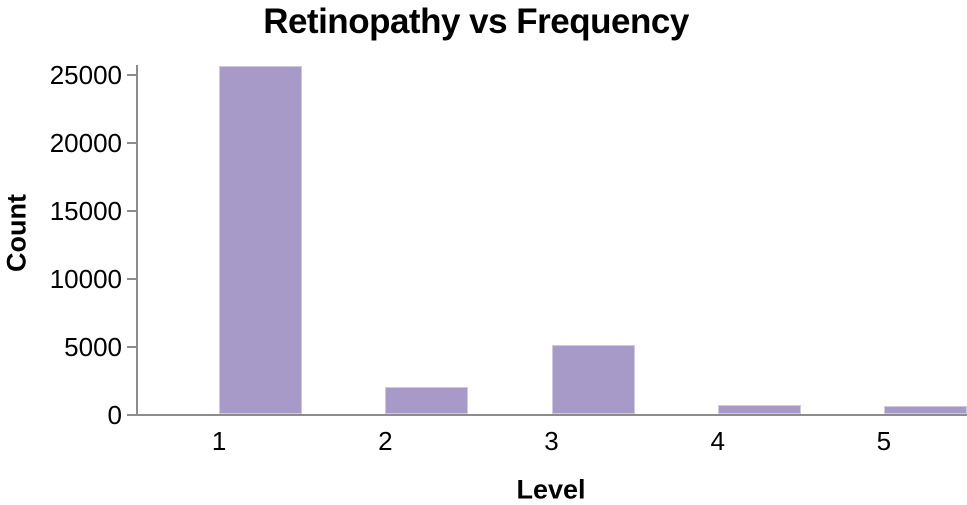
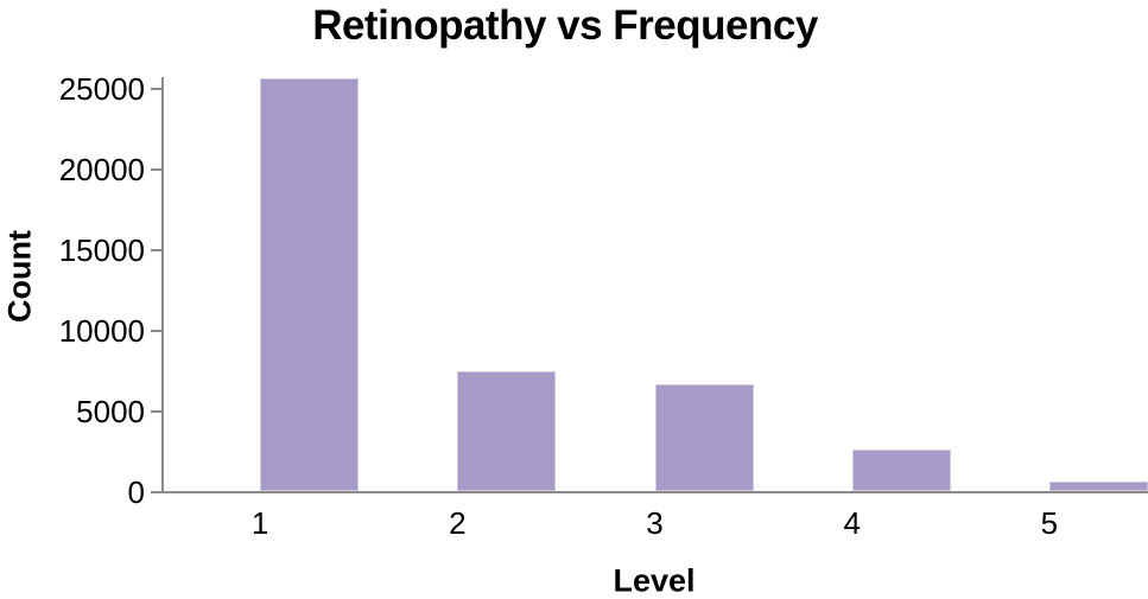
2: 2000 -> 7400
3: 5100 -> 6600
4: 600 -> 2600
